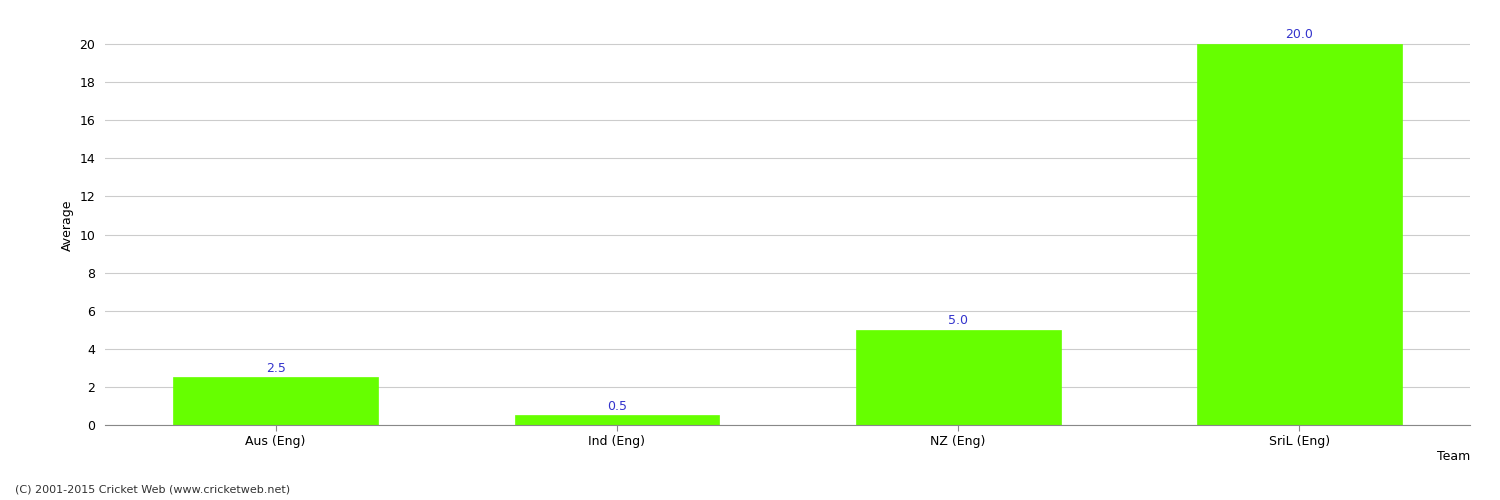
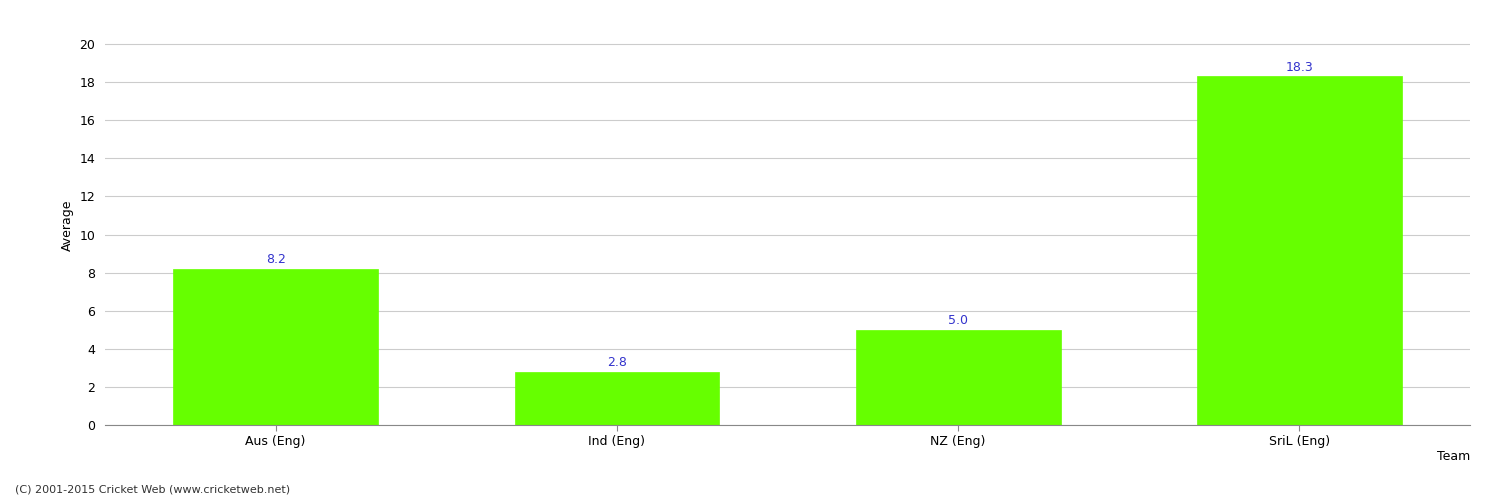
Aus (Eng): 2.5 -> 8.2
Ind (Eng): 0.5 -> 2.8
SriL (Eng): 20.0 -> 18.3
